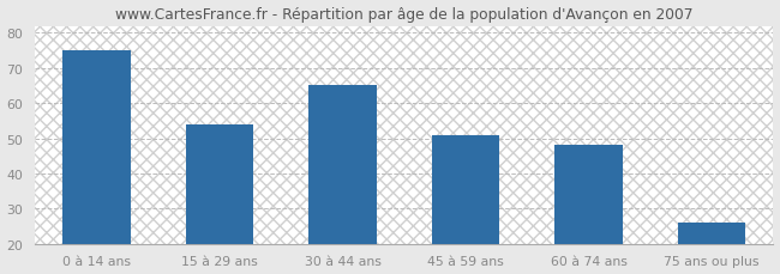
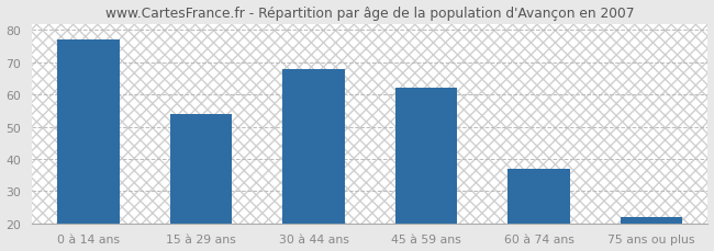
0 à 14 ans: 75 -> 77
30 à 44 ans: 65 -> 68
45 à 59 ans: 51 -> 62
60 à 74 ans: 48 -> 37
75 ans ou plus: 26 -> 22
